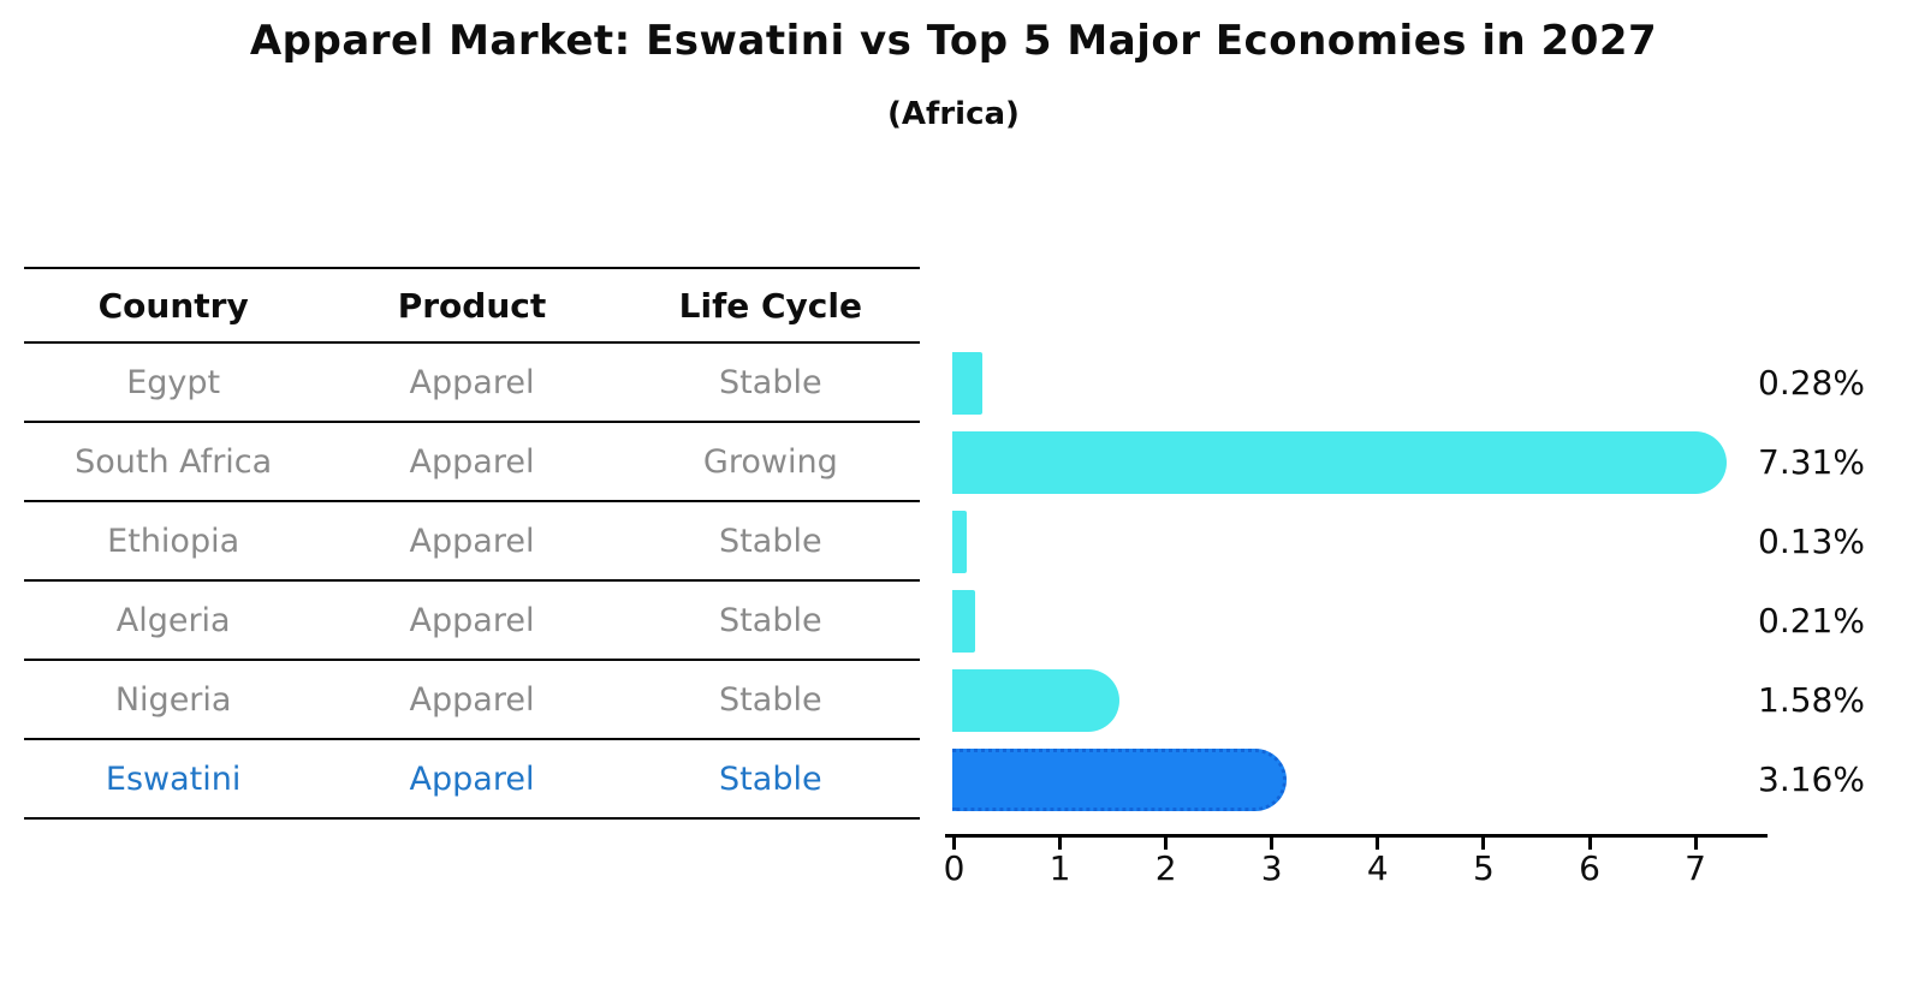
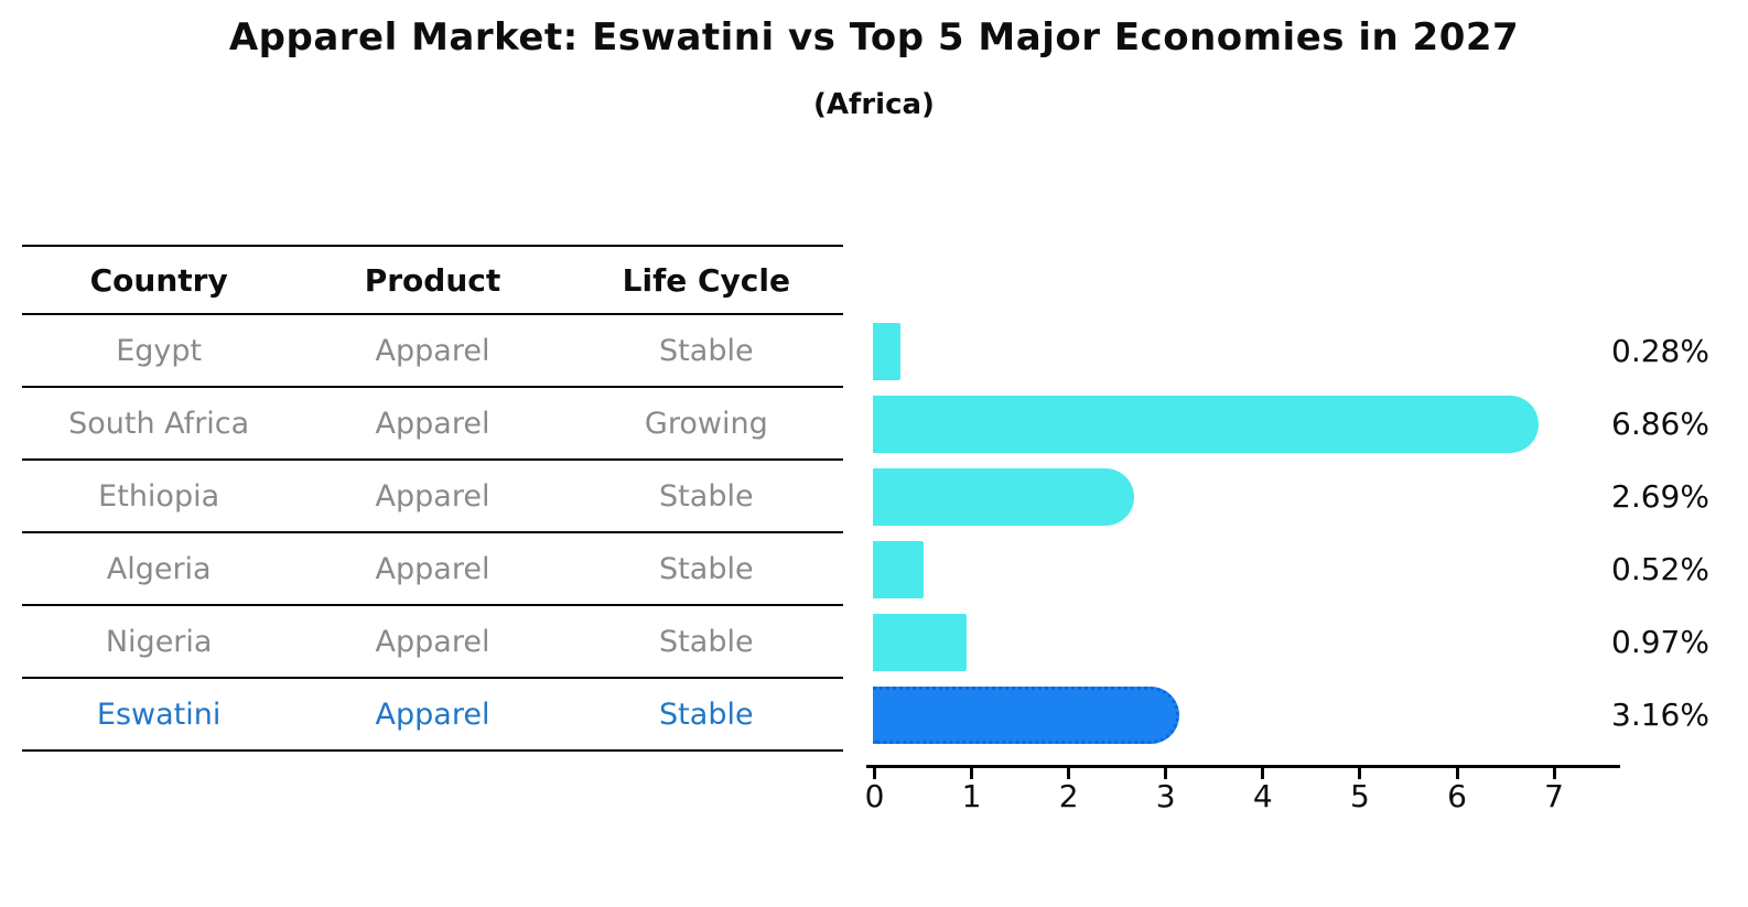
South Africa: 7.31% -> 6.86%
Ethiopia: 0.13% -> 2.69%
Algeria: 0.21% -> 0.52%
Nigeria: 1.58% -> 0.97%
